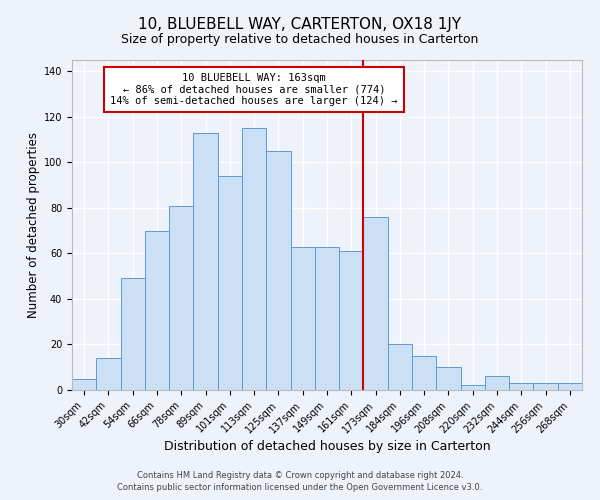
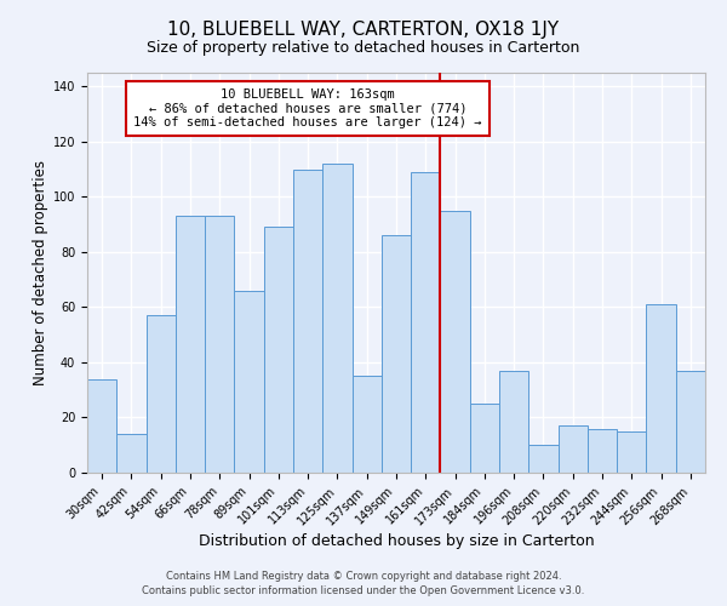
30sqm: 5 -> 34
54sqm: 49 -> 57
66sqm: 70 -> 93
78sqm: 81 -> 93
89sqm: 113 -> 66
101sqm: 94 -> 89
113sqm: 115 -> 110
125sqm: 105 -> 112
137sqm: 63 -> 35
149sqm: 63 -> 86
161sqm: 61 -> 109
173sqm: 76 -> 95
184sqm: 20 -> 25
196sqm: 15 -> 37
220sqm: 2 -> 17
232sqm: 6 -> 16
244sqm: 3 -> 15
256sqm: 3 -> 61
268sqm: 3 -> 37
